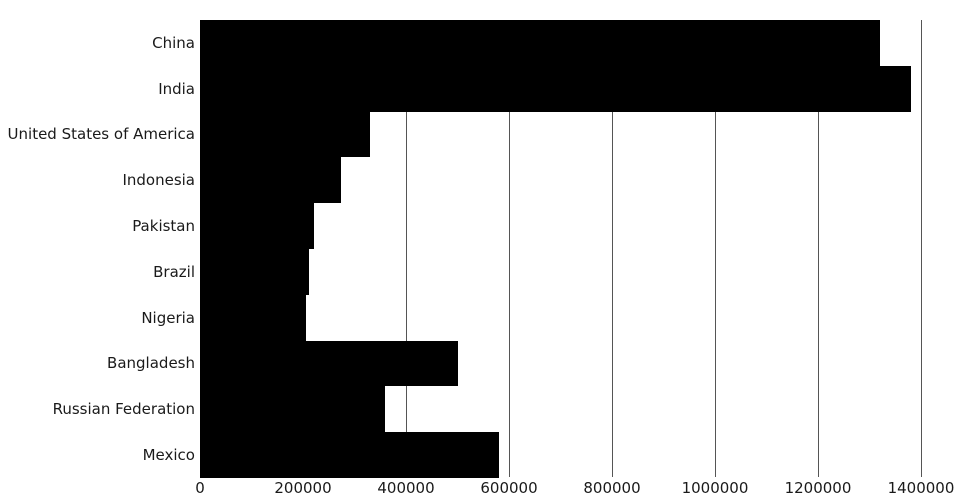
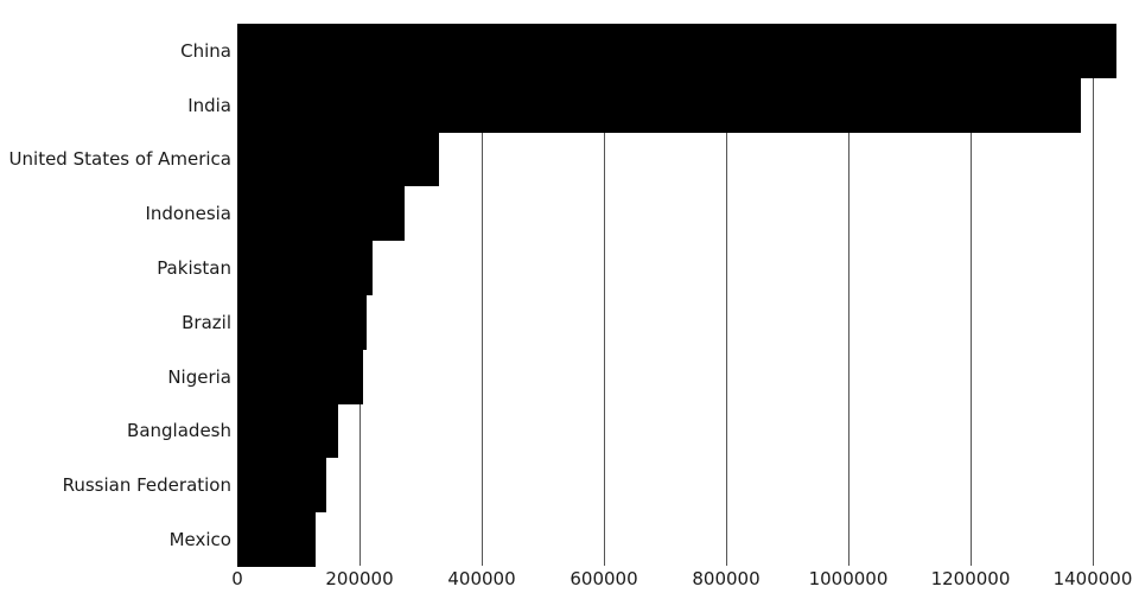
China: 1320000 -> 1440000
Bangladesh: 500000 -> 160000
Russian Federation: 360000 -> 150000
Mexico: 580000 -> 130000
